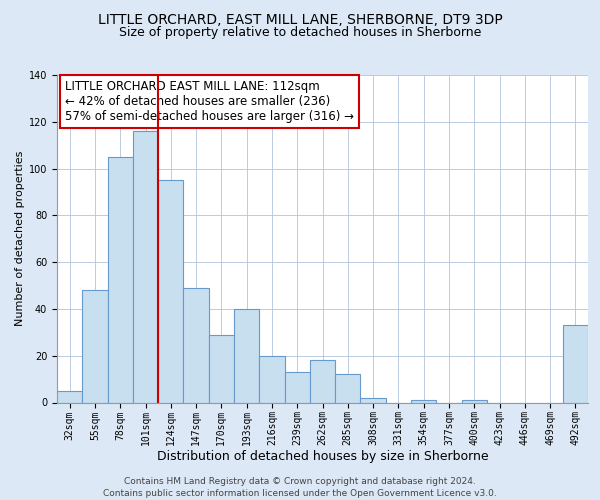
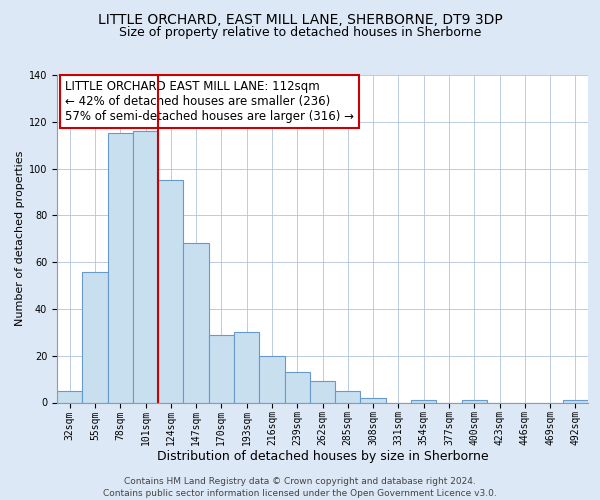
55sqm: 48 -> 56
78sqm: 105 -> 115
147sqm: 49 -> 68
193sqm: 40 -> 30
262sqm: 18 -> 9
285sqm: 12 -> 5
492sqm: 33 -> 1
